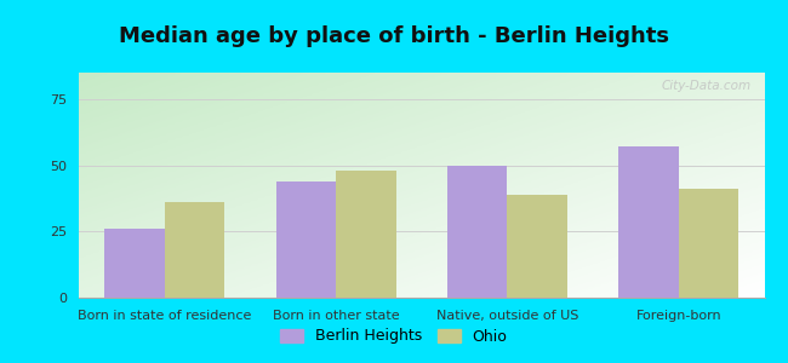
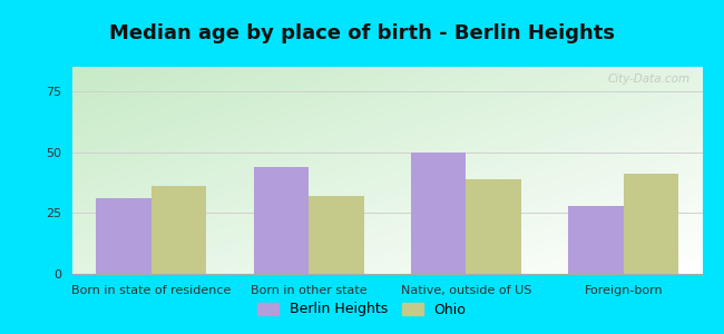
Berlin Heights/Born in state of residence: 26 -> 31
Ohio/Born in other state: 48 -> 32
Berlin Heights/Foreign-born: 57 -> 28
